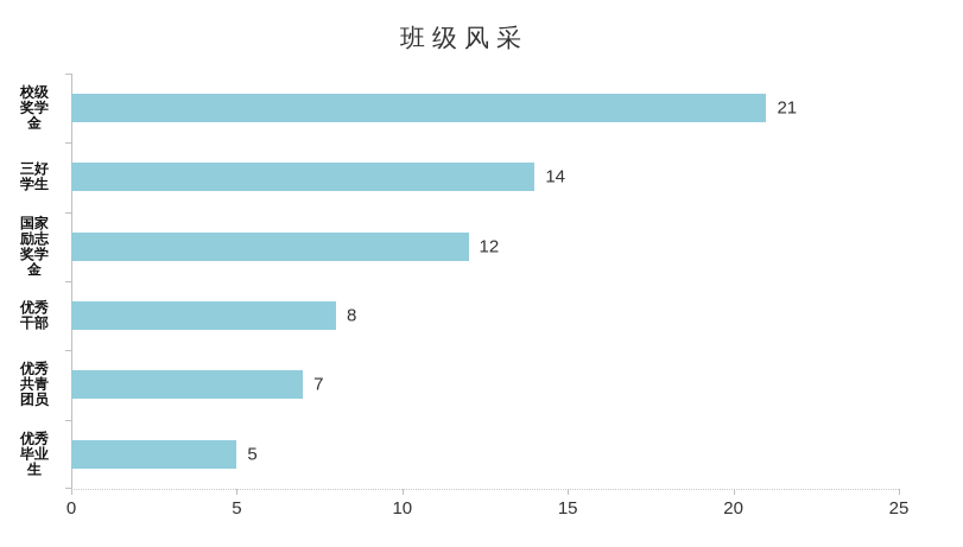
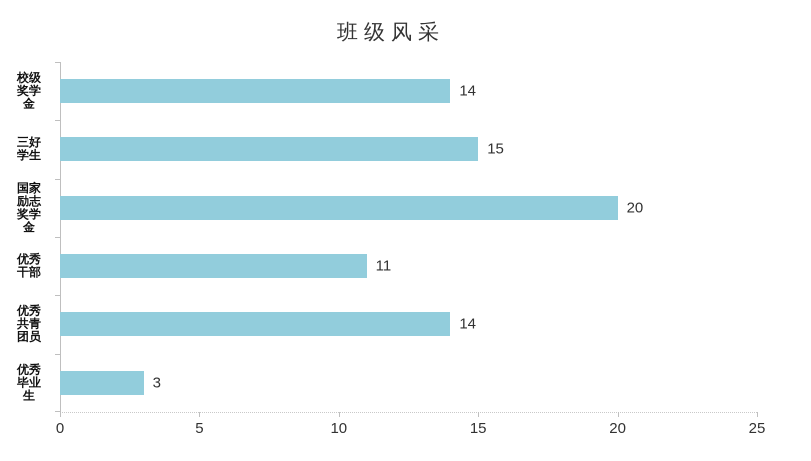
校级奖学金: 21 -> 14
三好学生: 14 -> 15
国家励志奖学金: 12 -> 20
优秀干部: 8 -> 11
优秀共青团员: 7 -> 14
优秀毕业生: 5 -> 3
